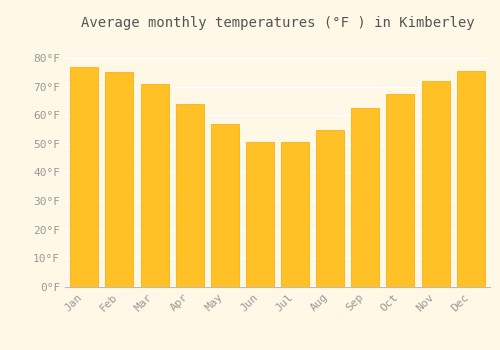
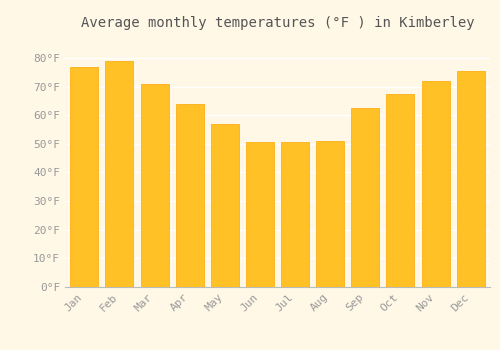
Feb: 75.0°F -> 79.0°F
Aug: 55.0°F -> 51.0°F
